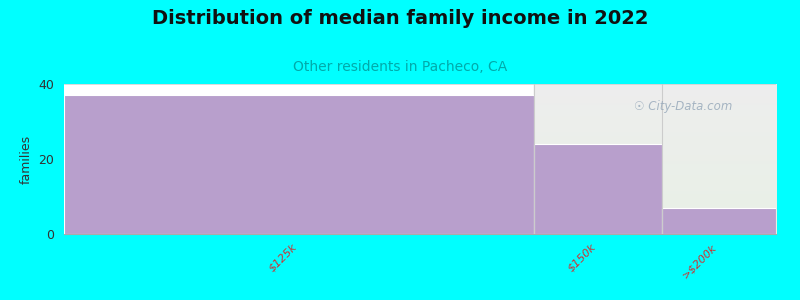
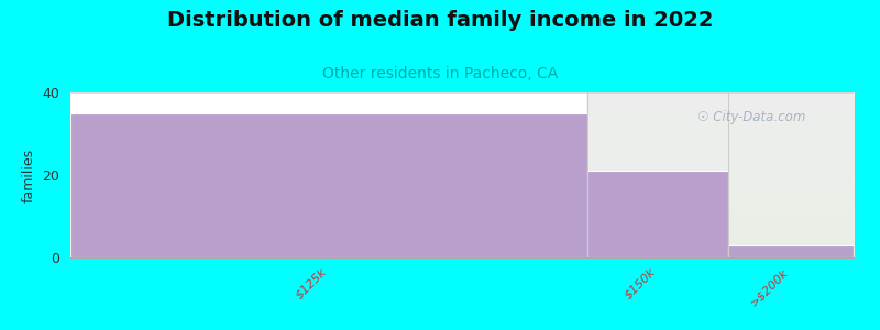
$125k: 37 -> 35
$150k: 24 -> 21
>$200k: 7 -> 3
